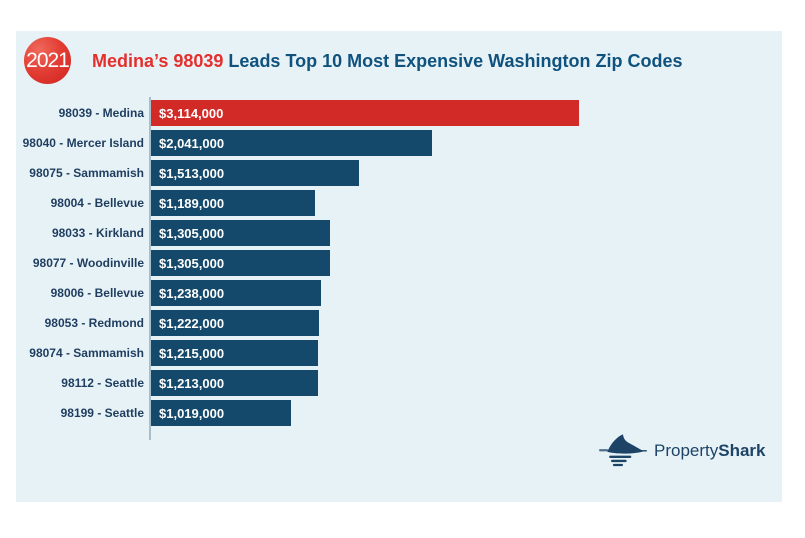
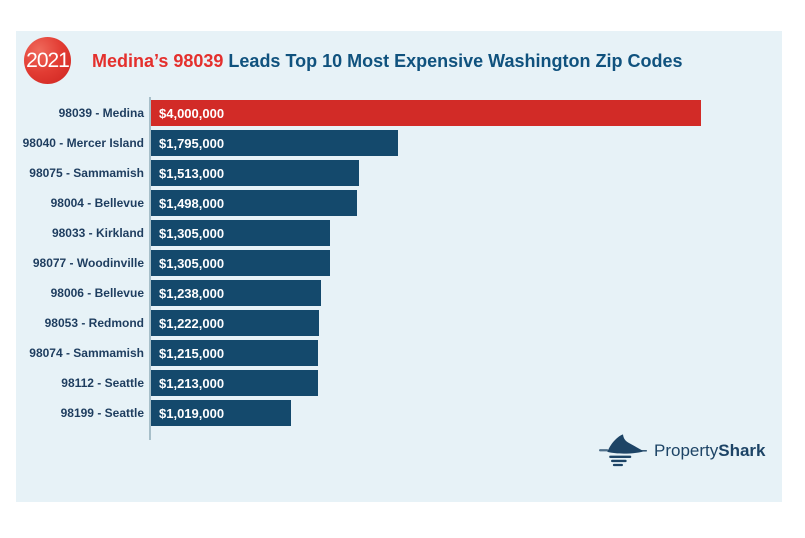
98039 - Medina: $3,114,000 -> $4,000,000
98040 - Mercer Island: $2,041,000 -> $1,795,000
98004 - Bellevue: $1,189,000 -> $1,498,000
